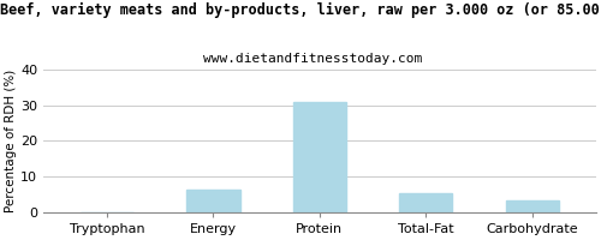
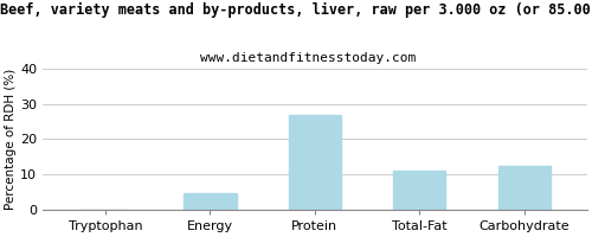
Energy: 6.5 -> 4.5
Protein: 31.0 -> 27.0
Total-Fat: 5.2 -> 11.0
Carbohydrate: 3.3 -> 12.5
